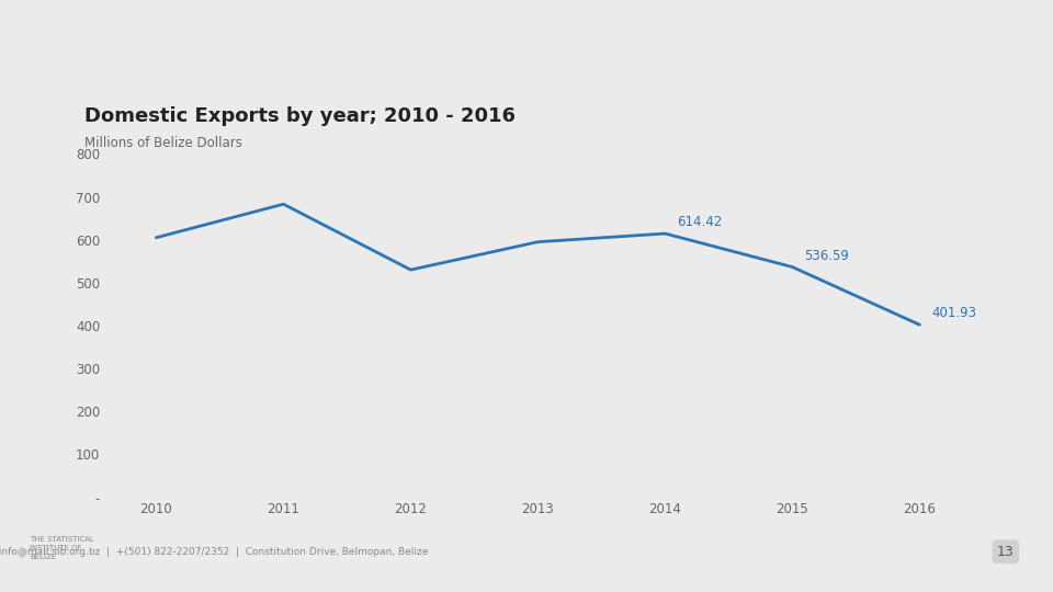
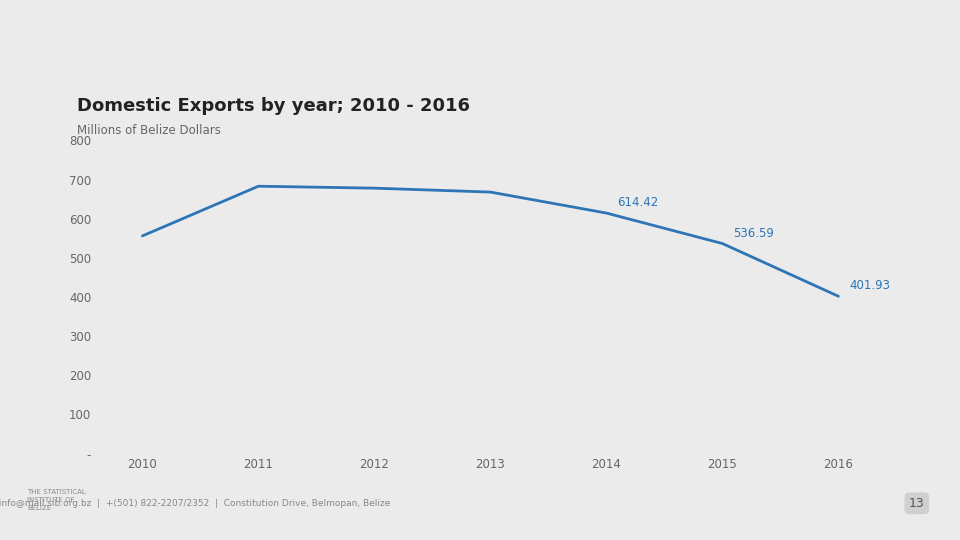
2010: 605 -> 556
2012: 530 -> 678
2013: 595 -> 668
